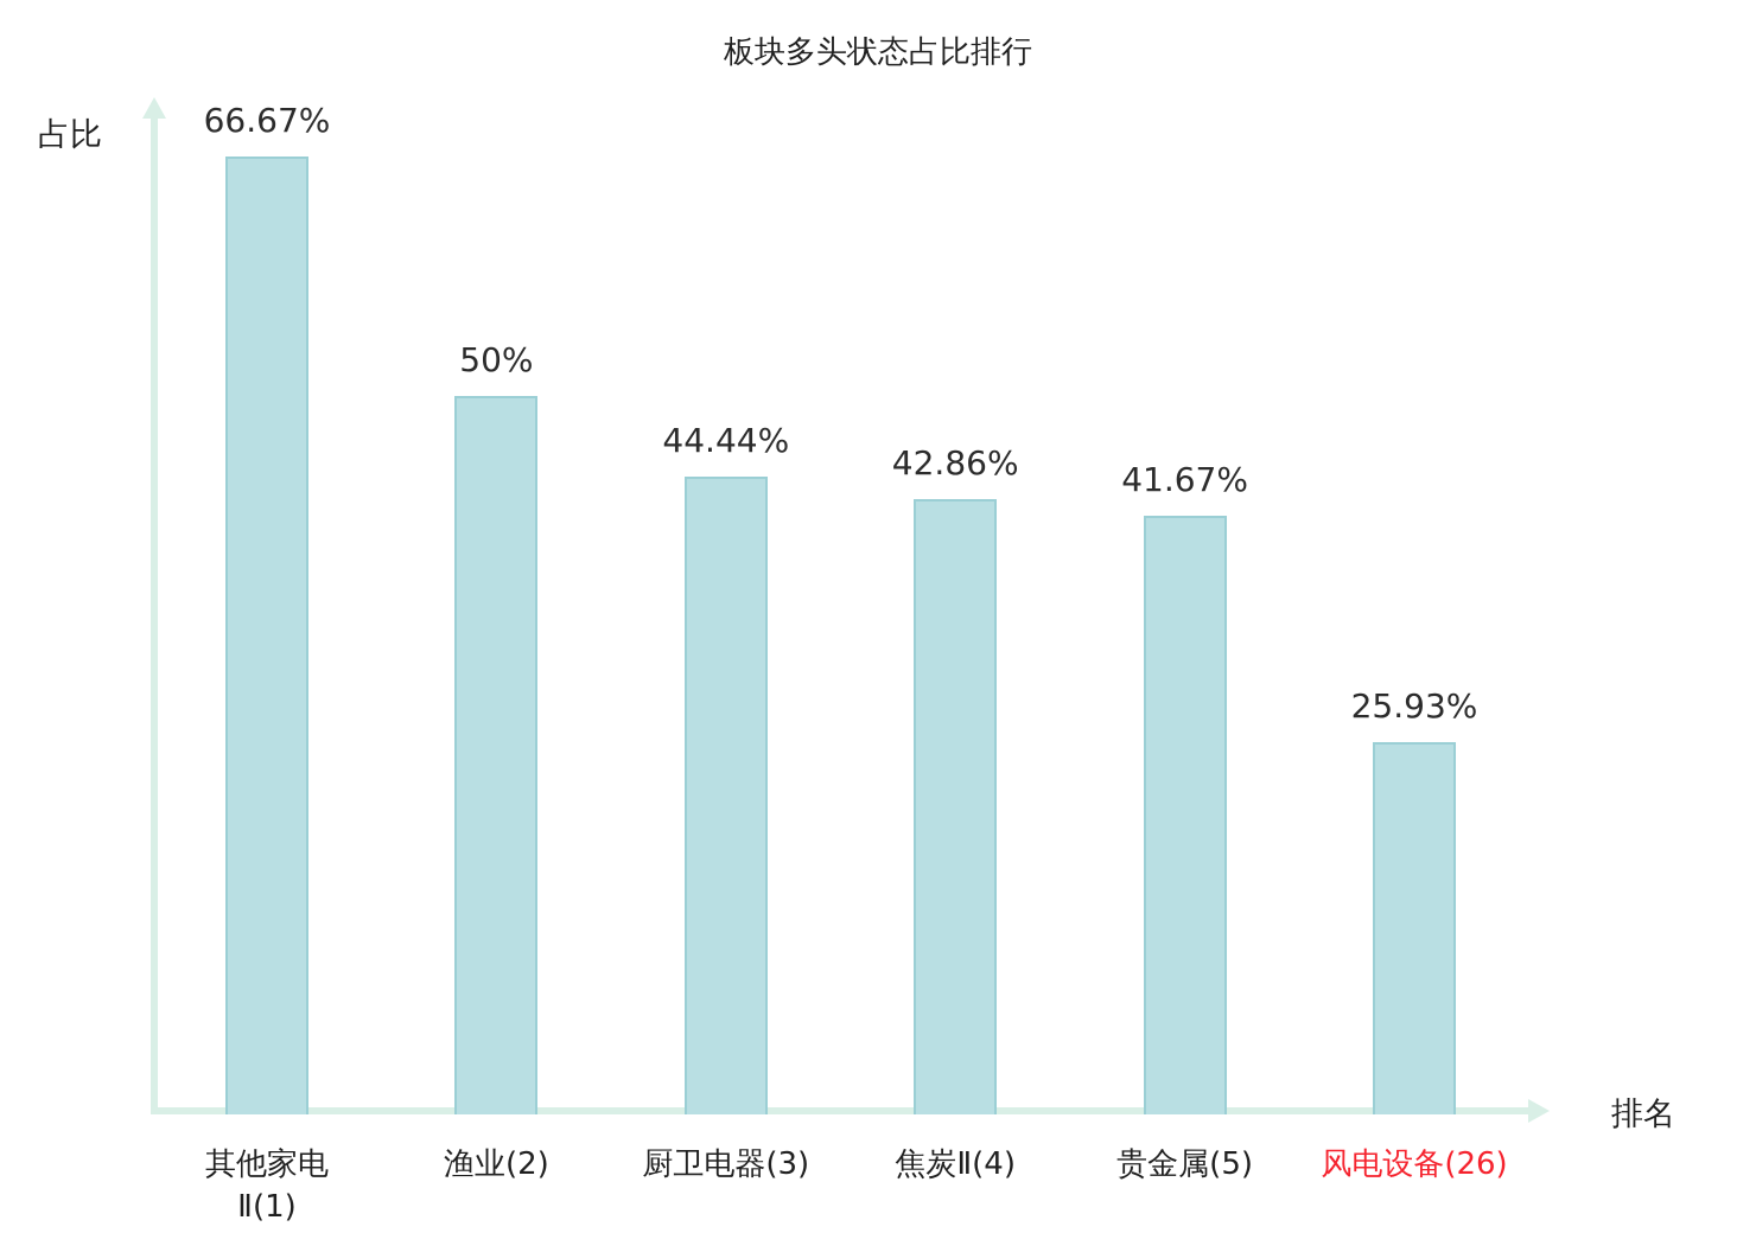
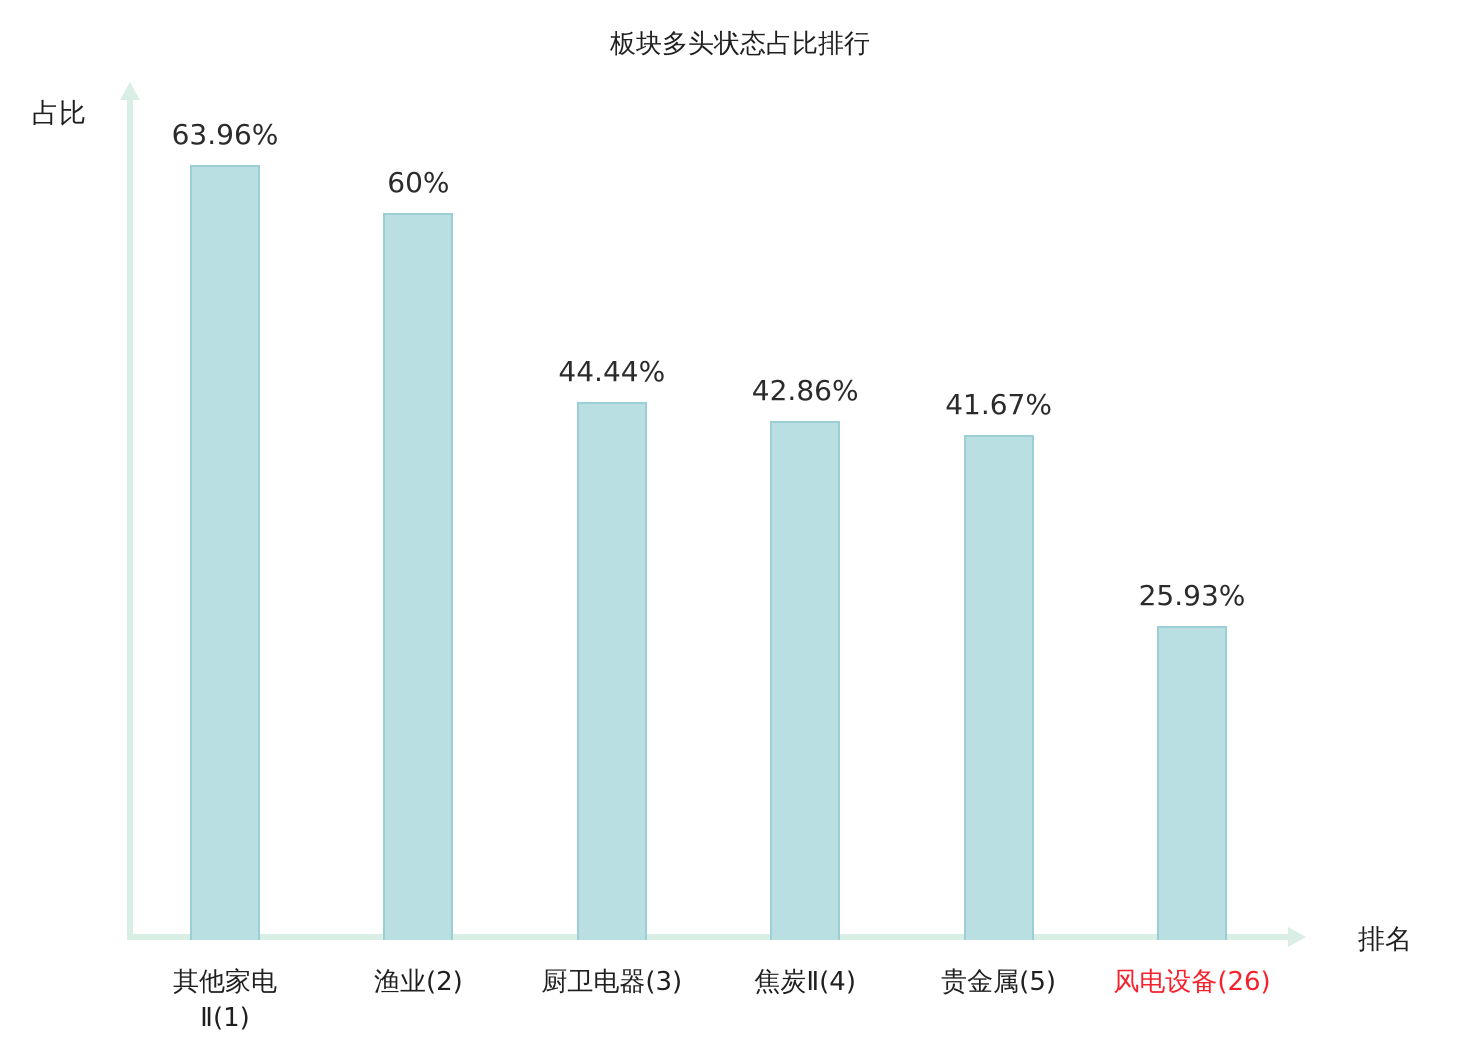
其他家电 Ⅱ(1): 66.67% -> 63.96%
渔业(2): 50% -> 60%
